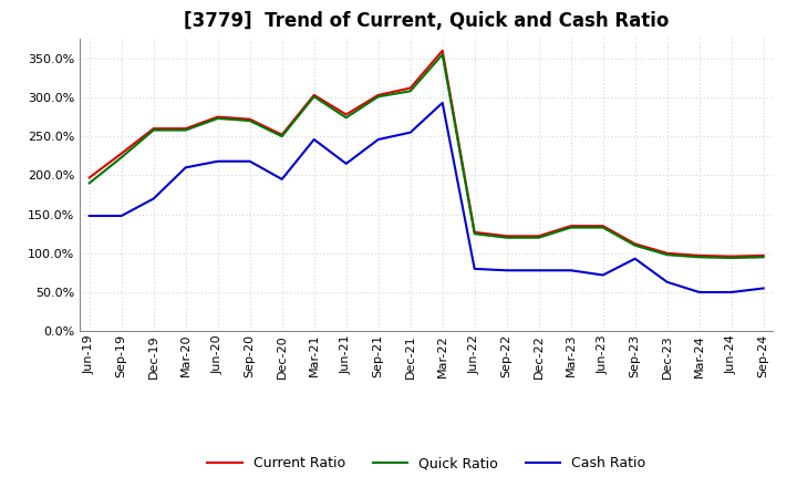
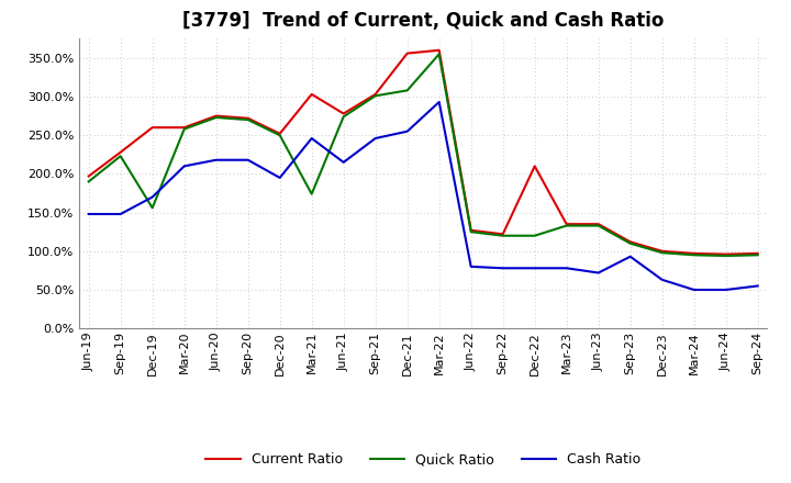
Quick Ratio/Dec-19: 258% -> 156%
Quick Ratio/Mar-21: 301% -> 174%
Current Ratio/Dec-21: 312% -> 356%
Current Ratio/Dec-22: 122% -> 210%
